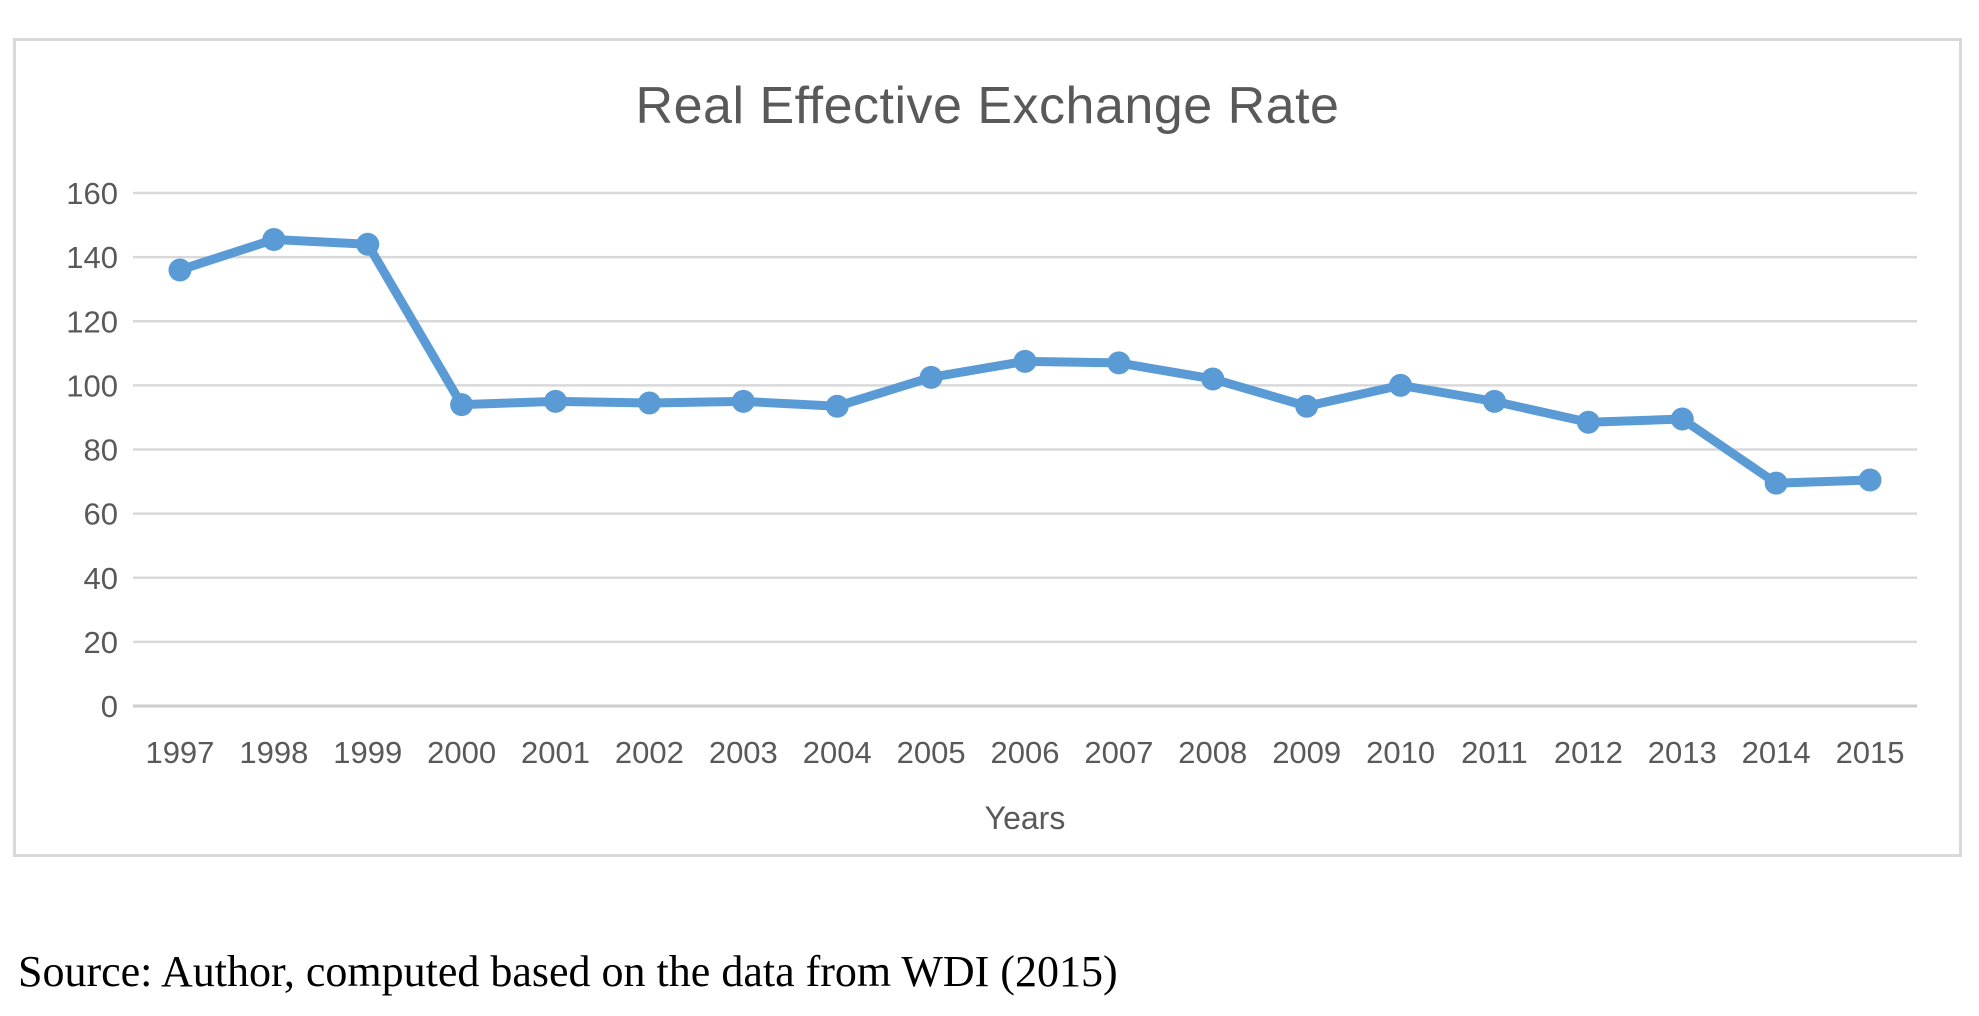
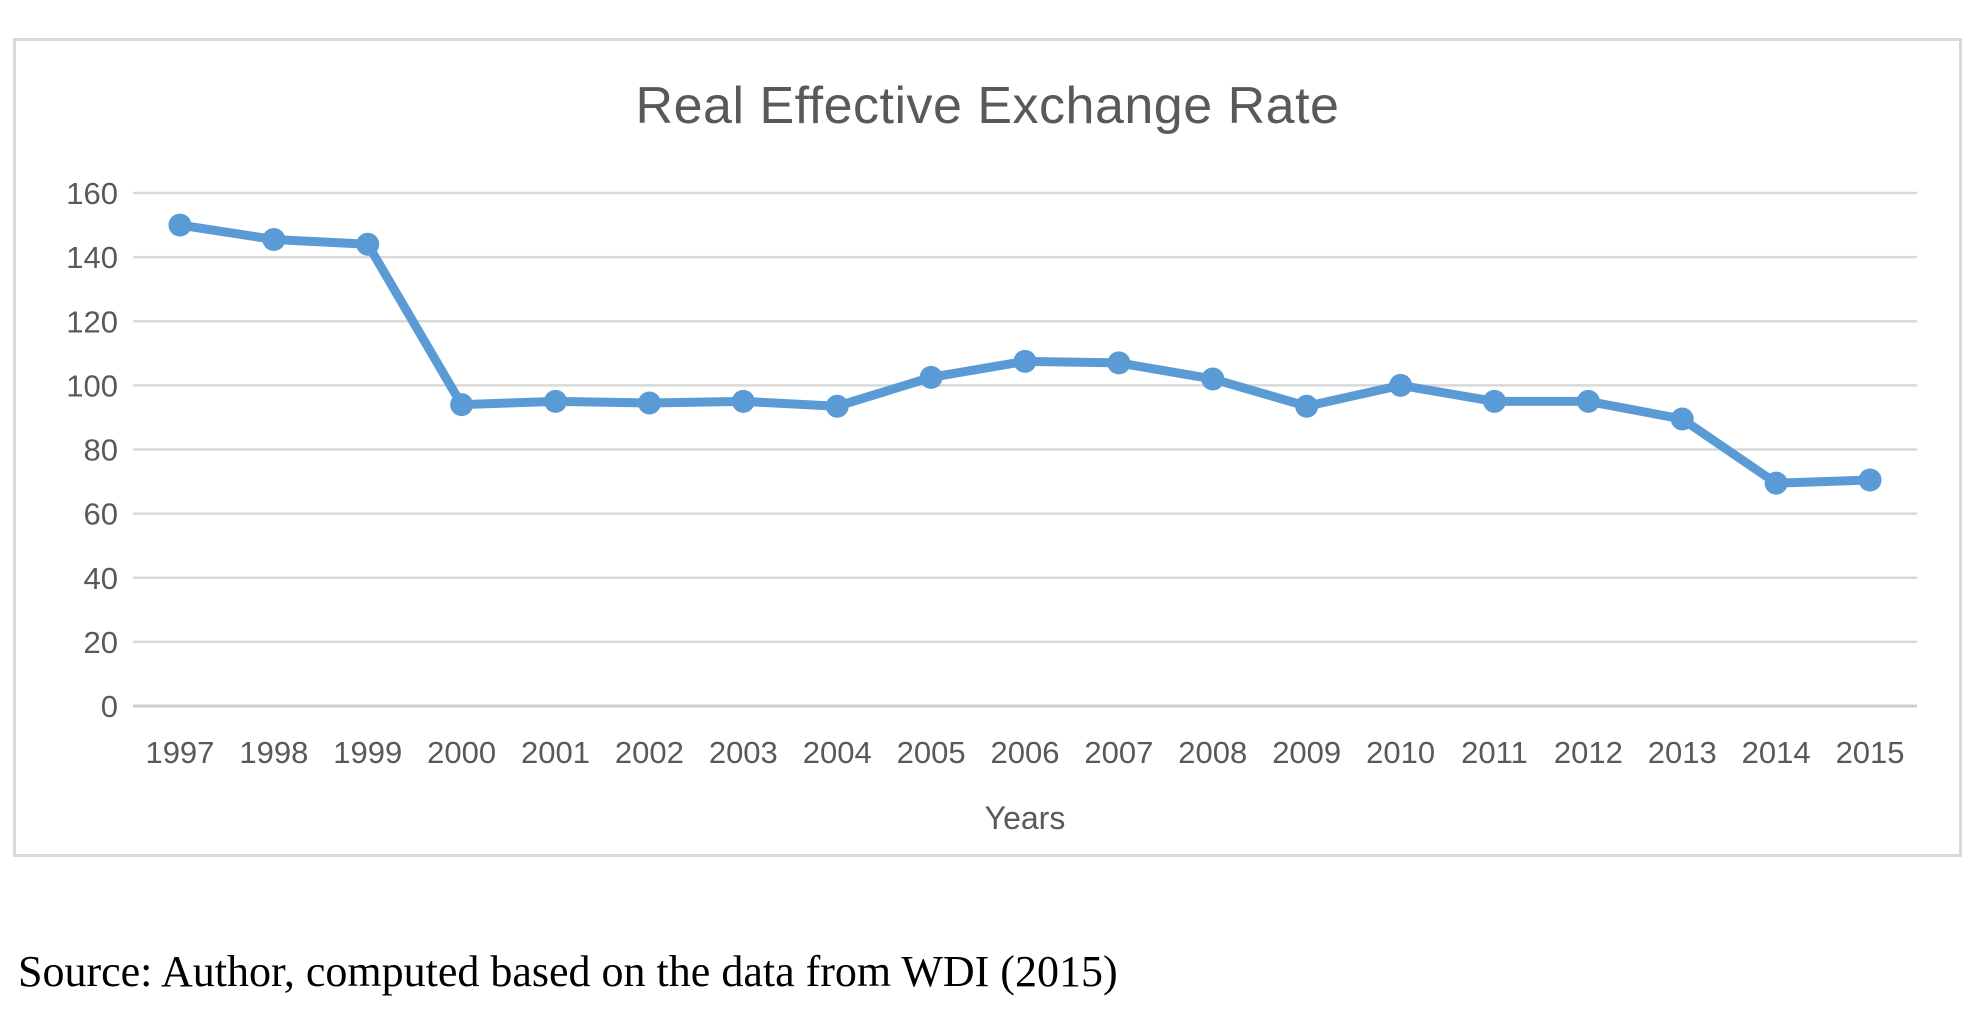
1997: 136 -> 150
2012: 88 -> 95
